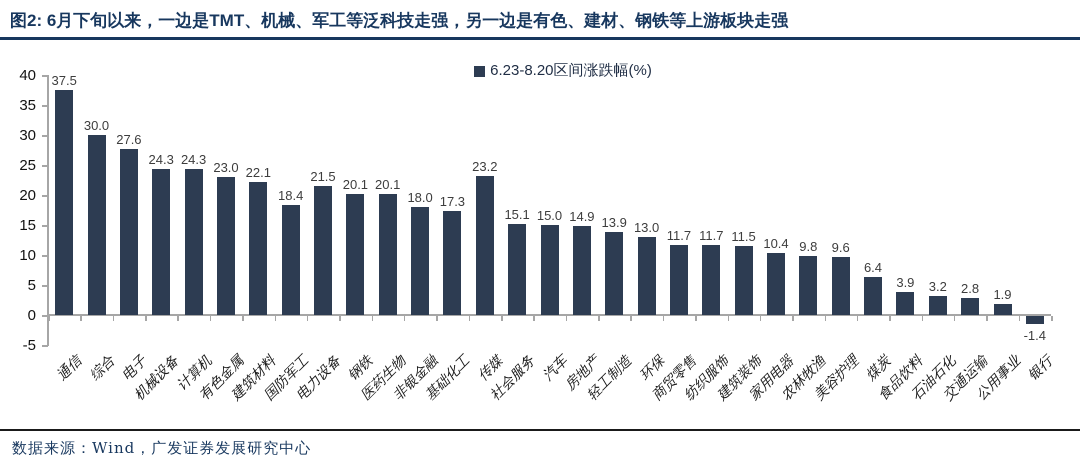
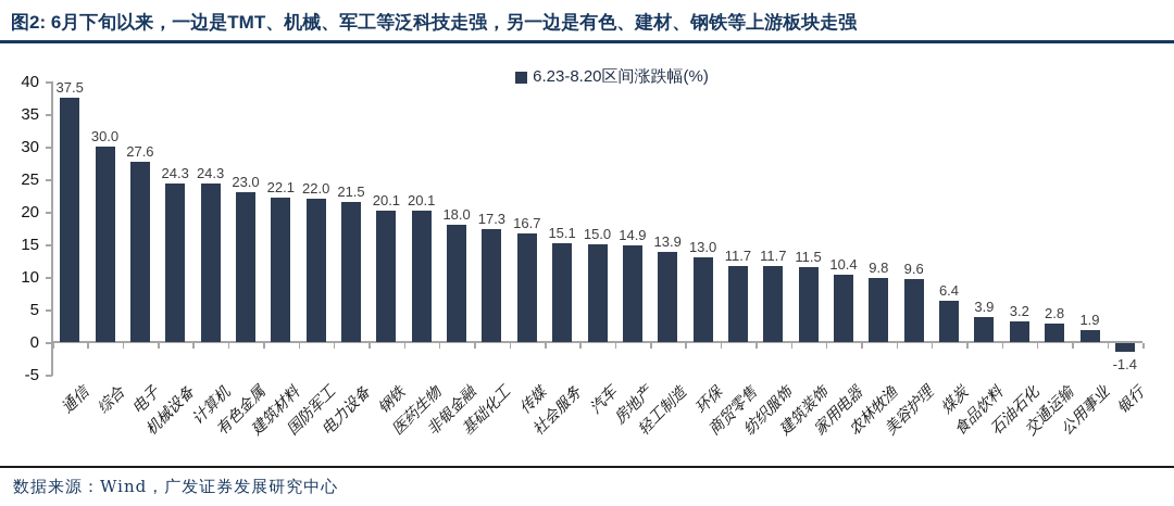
国防军工: 18.4 -> 22.0
传媒: 23.2 -> 16.7
